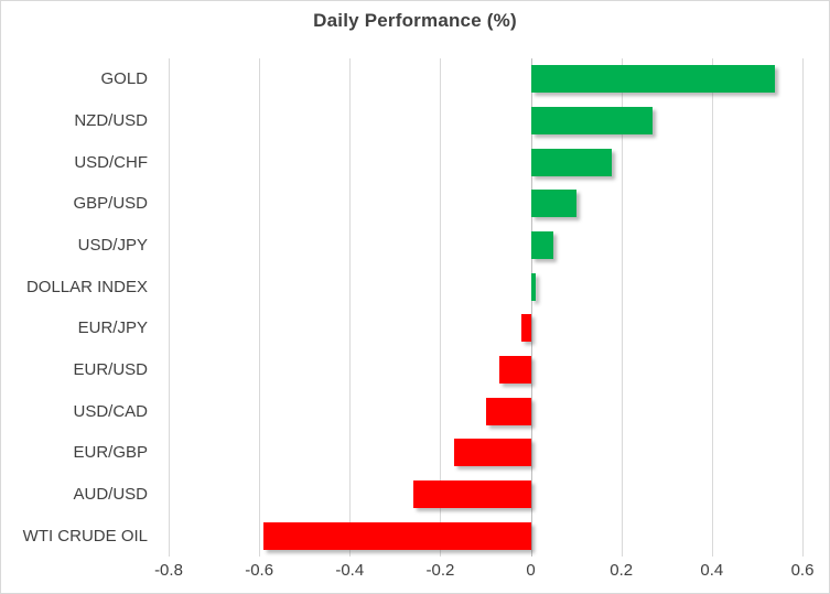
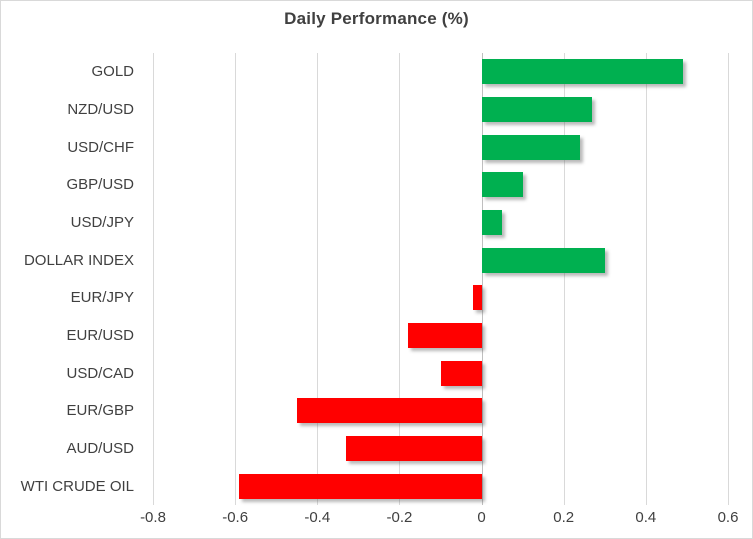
GOLD: 0.54 -> 0.49
USD/CHF: 0.18 -> 0.24
DOLLAR INDEX: 0.01 -> 0.30
EUR/USD: -0.07 -> -0.18
EUR/GBP: -0.17 -> -0.45
AUD/USD: -0.26 -> -0.33
